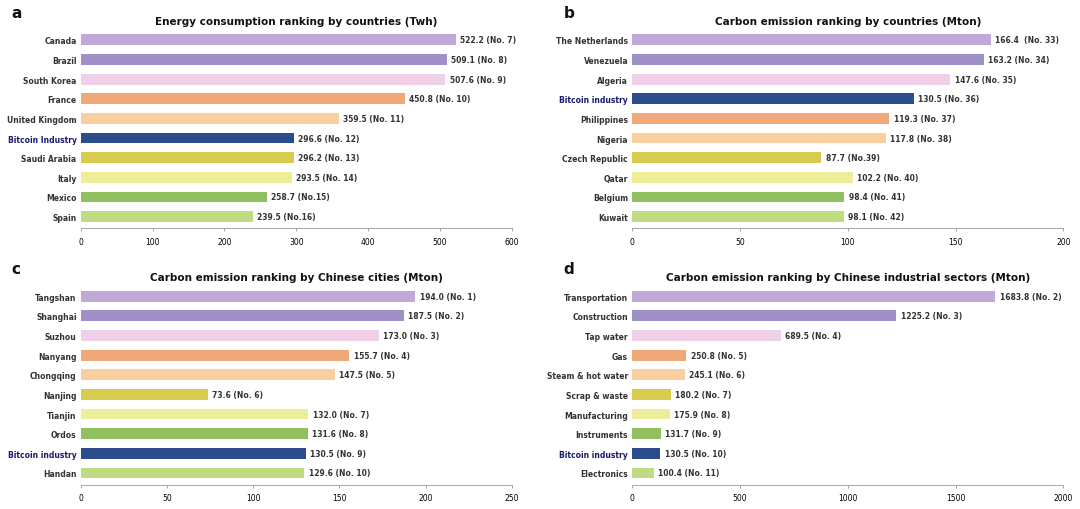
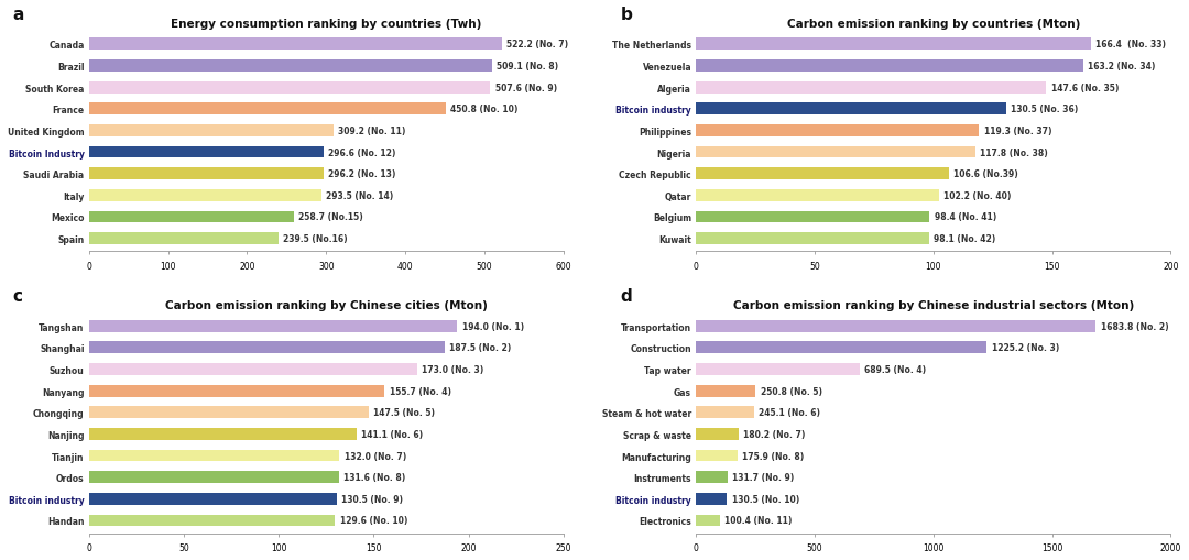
Energy consumption ranking by countries (Twh)/United Kingdom: 359.5 -> 309.2
Carbon emission ranking by countries (Mton)/Czech Republic: 87.7 -> 106.6
Carbon emission ranking by Chinese cities (Mton)/Nanjing: 73.6 -> 141.1
